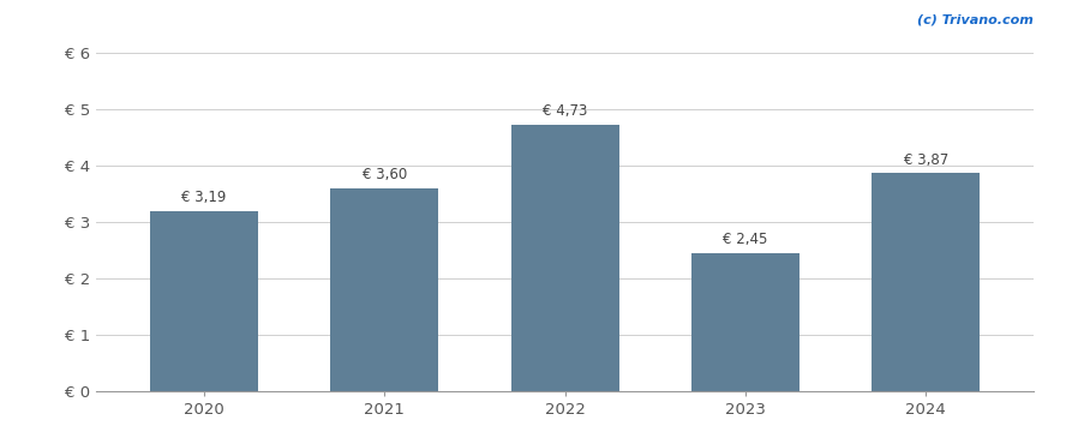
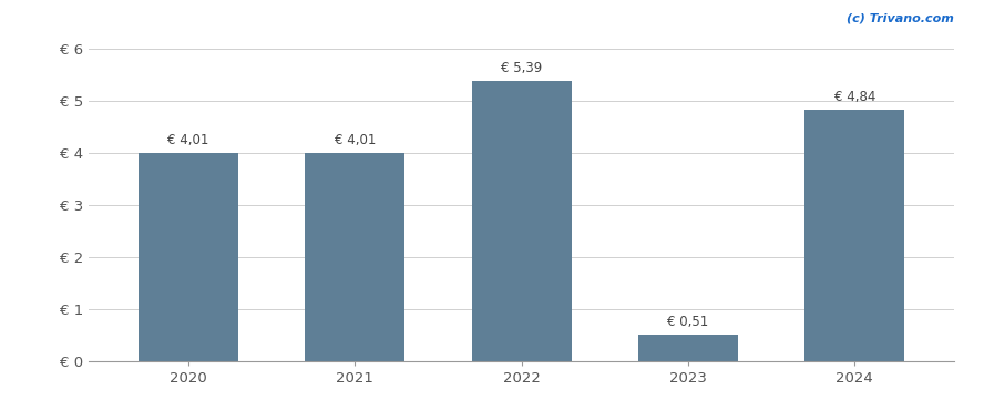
2020: 3,19 -> 4,01
2021: 3,60 -> 4,01
2022: 4,73 -> 5,39
2023: 2,45 -> 0,51
2024: 3,87 -> 4,84
